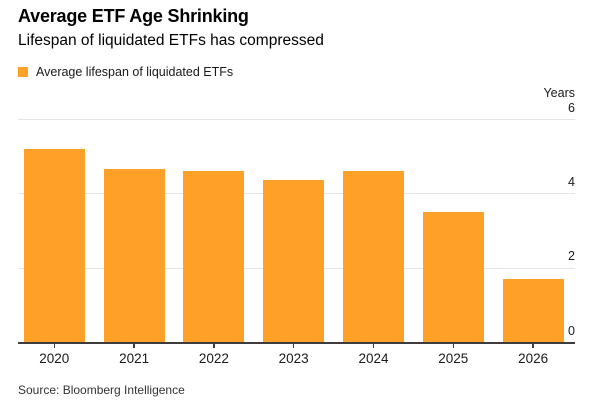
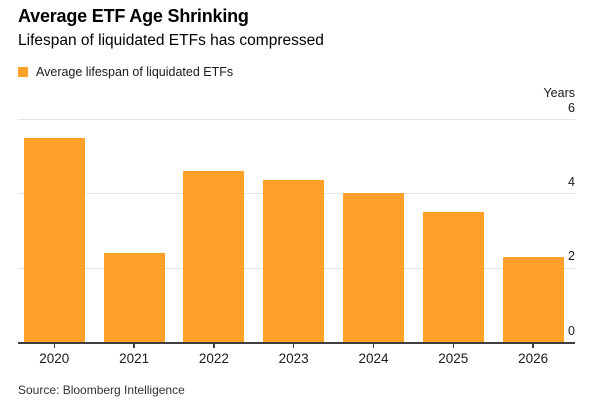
2020: 5.2 -> 5.5
2021: 4.7 -> 2.4
2024: 4.6 -> 4.0
2026: 1.7 -> 2.3
